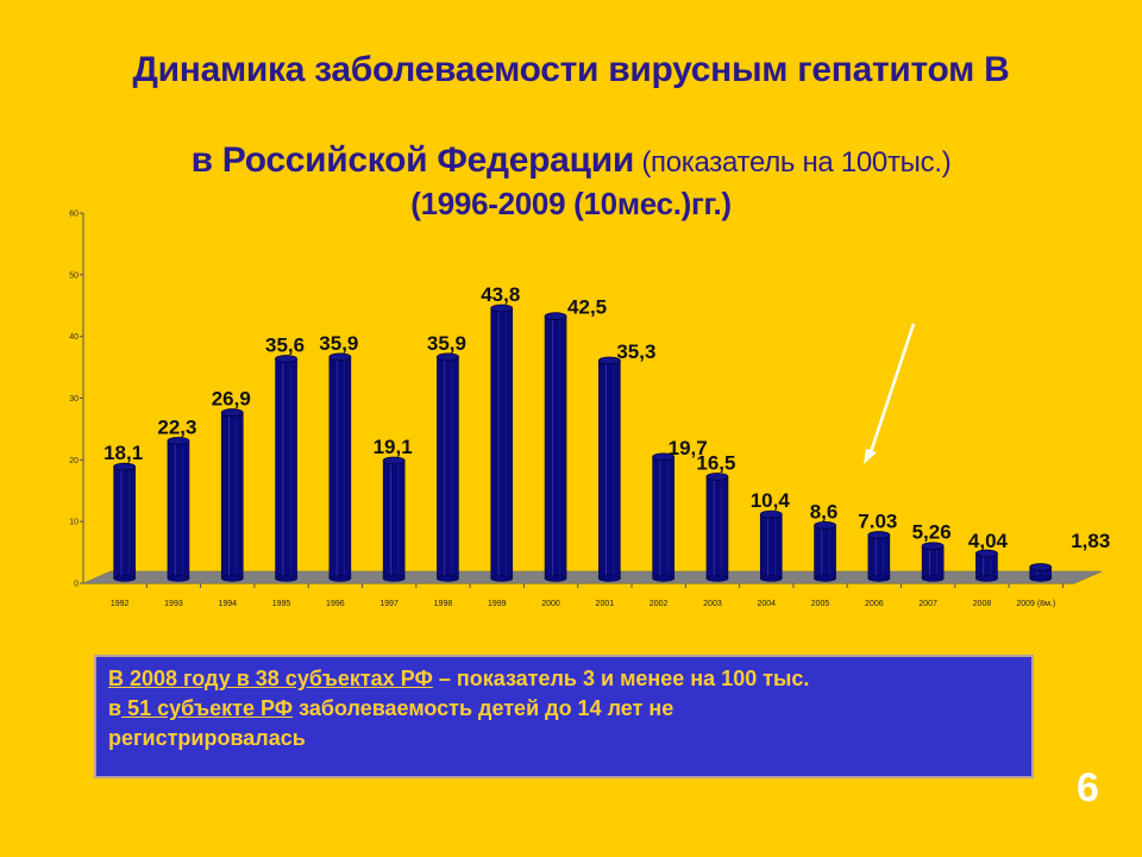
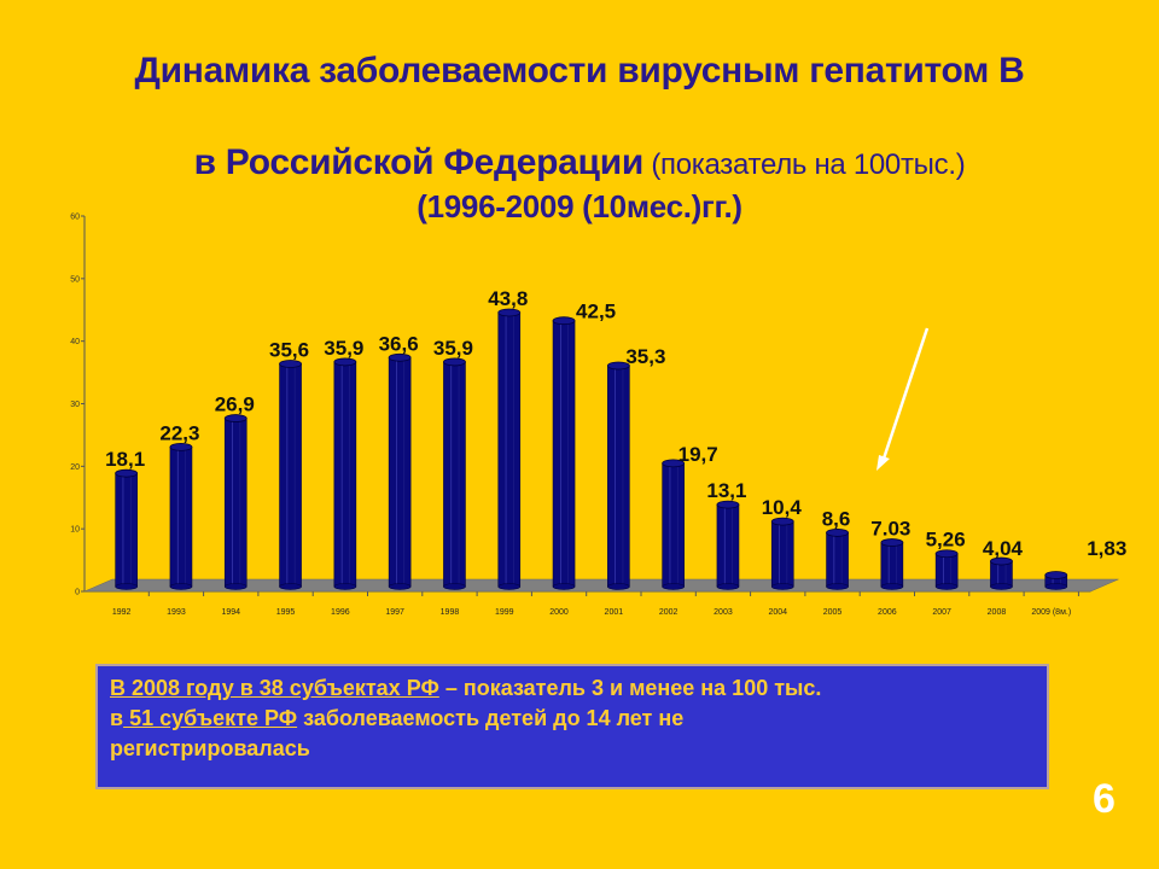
1997: 19,1 -> 36,6
2003: 16,5 -> 13,1
